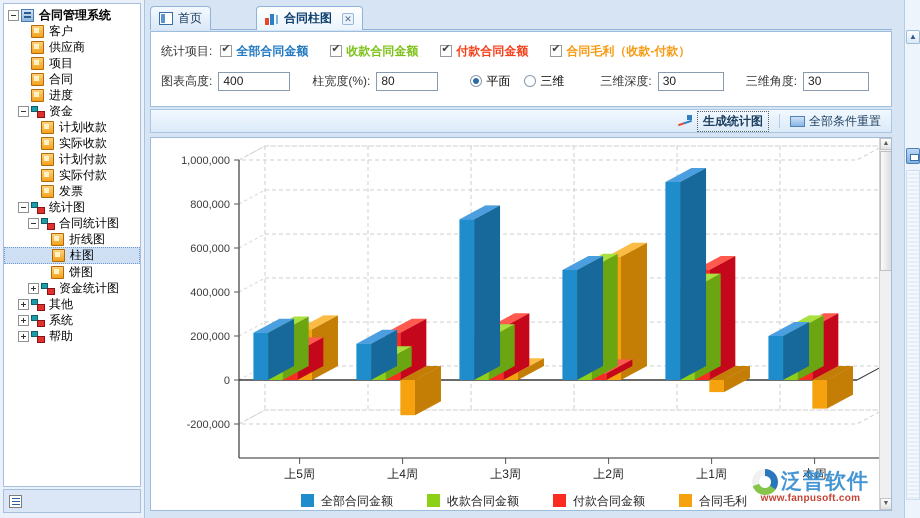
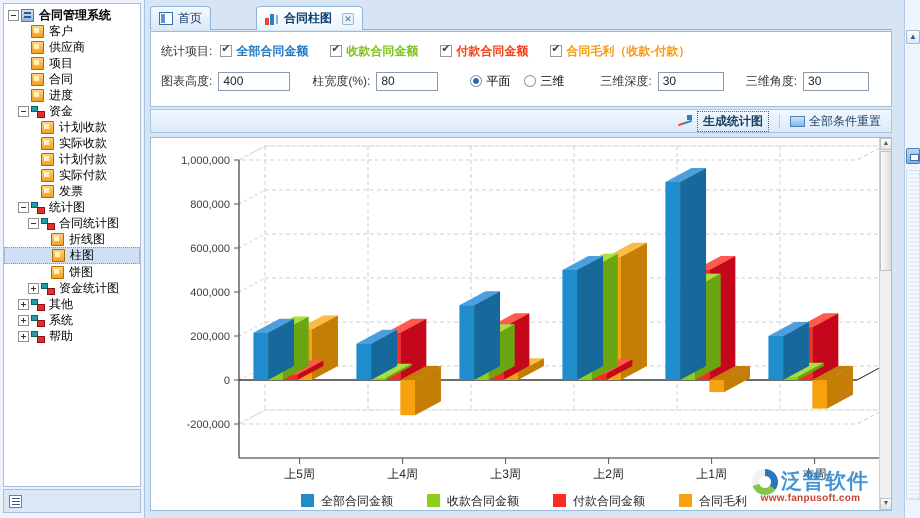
付款合同金额/上5周: 130000 -> 20000
收款合同金额/上4周: 90000 -> 10000
全部合同金额/上3周: 730000 -> 340000
收款合同金额/本周: 230000 -> 20000
